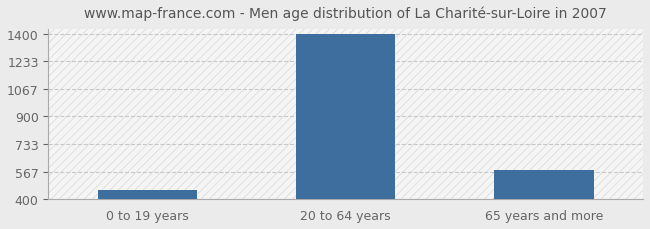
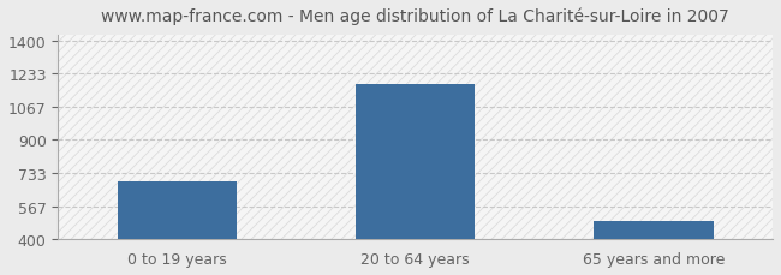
0 to 19 years: 460 -> 690
20 to 64 years: 1400 -> 1180
65 years and more: 580 -> 490
